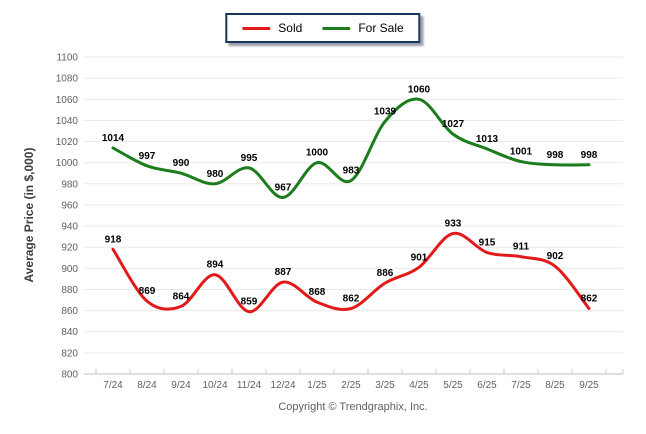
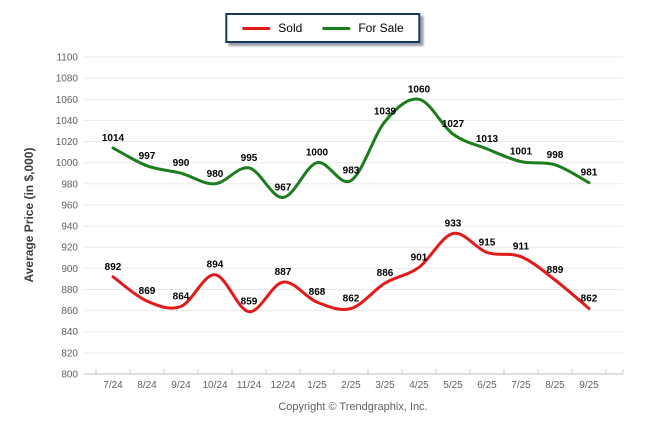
Sold/7/24: 918 -> 892
Sold/8/25: 902 -> 889
For Sale/9/25: 998 -> 981
